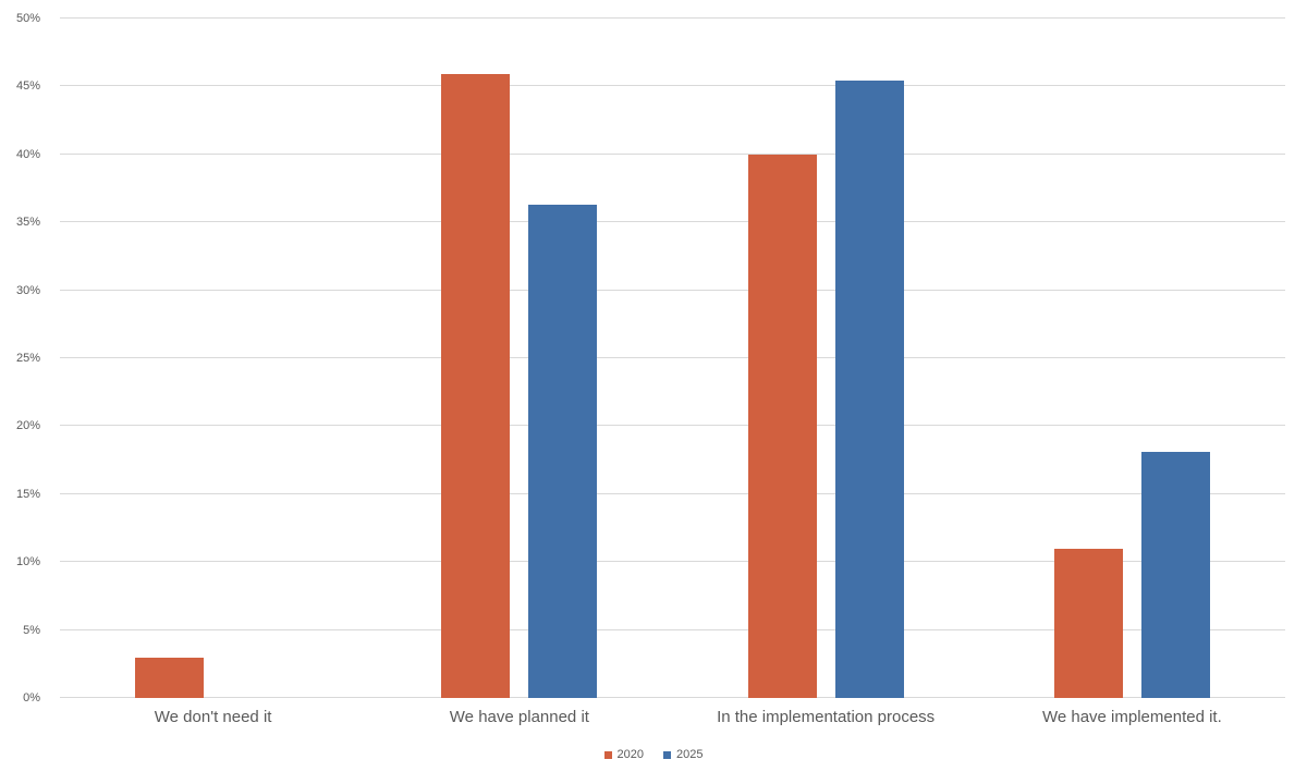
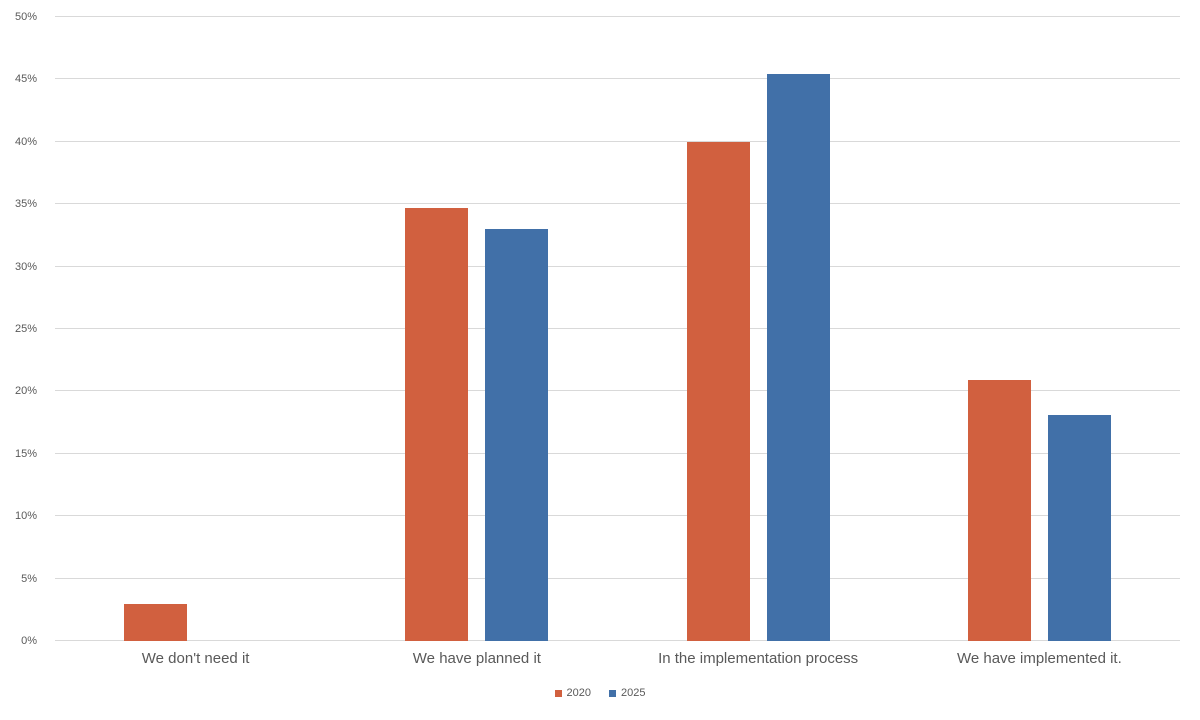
2020/We have planned it: 45.9% -> 34.7%
2025/We have planned it: 36.3% -> 33.0%
2020/We have implemented it.: 11.0% -> 20.9%
